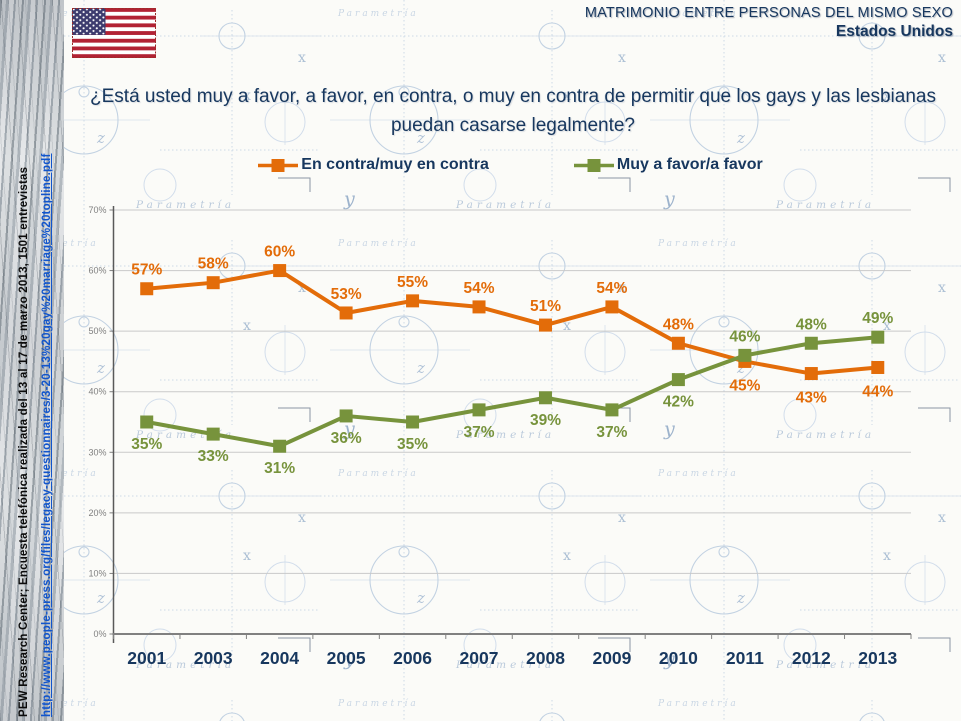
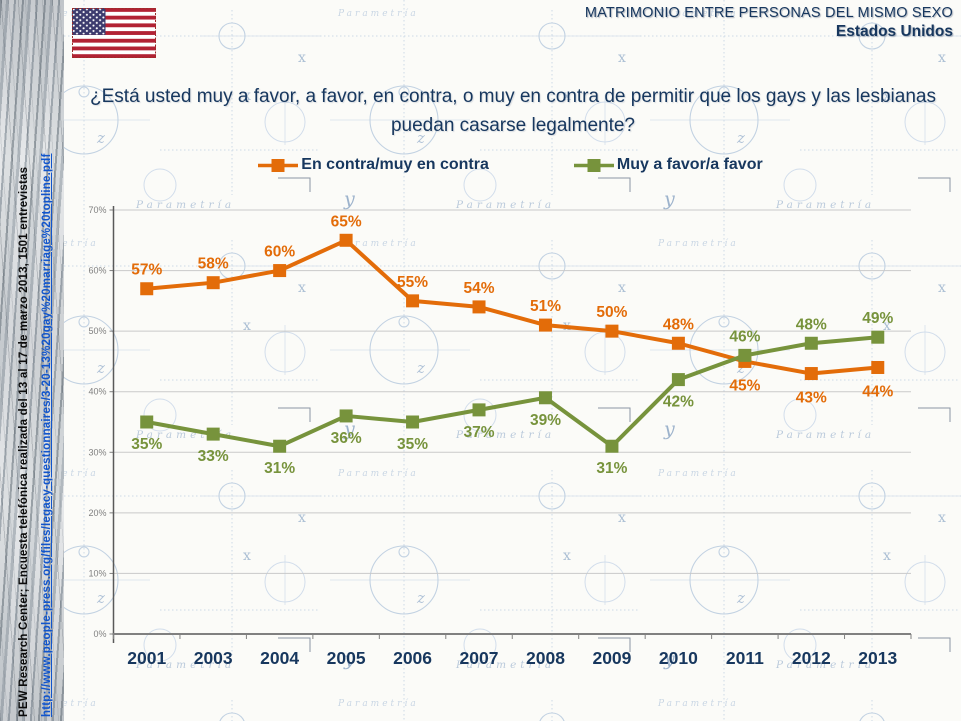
En contra/muy en contra/2005: 53% -> 65%
En contra/muy en contra/2009: 54% -> 50%
Muy a favor/a favor/2009: 37% -> 31%
